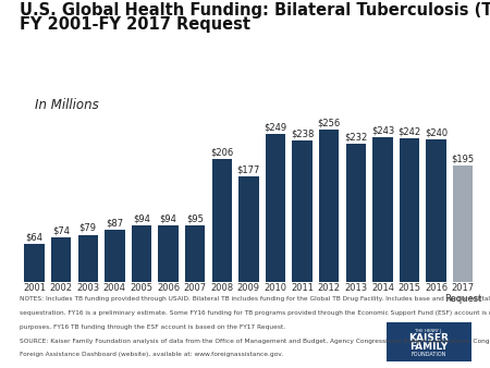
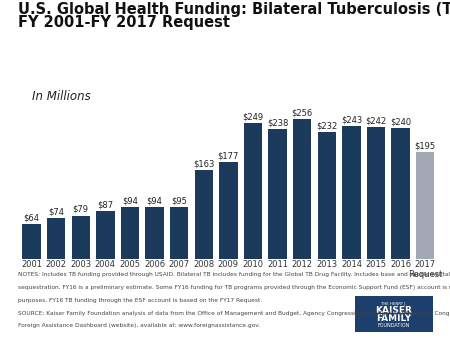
2008: $206 -> $163
